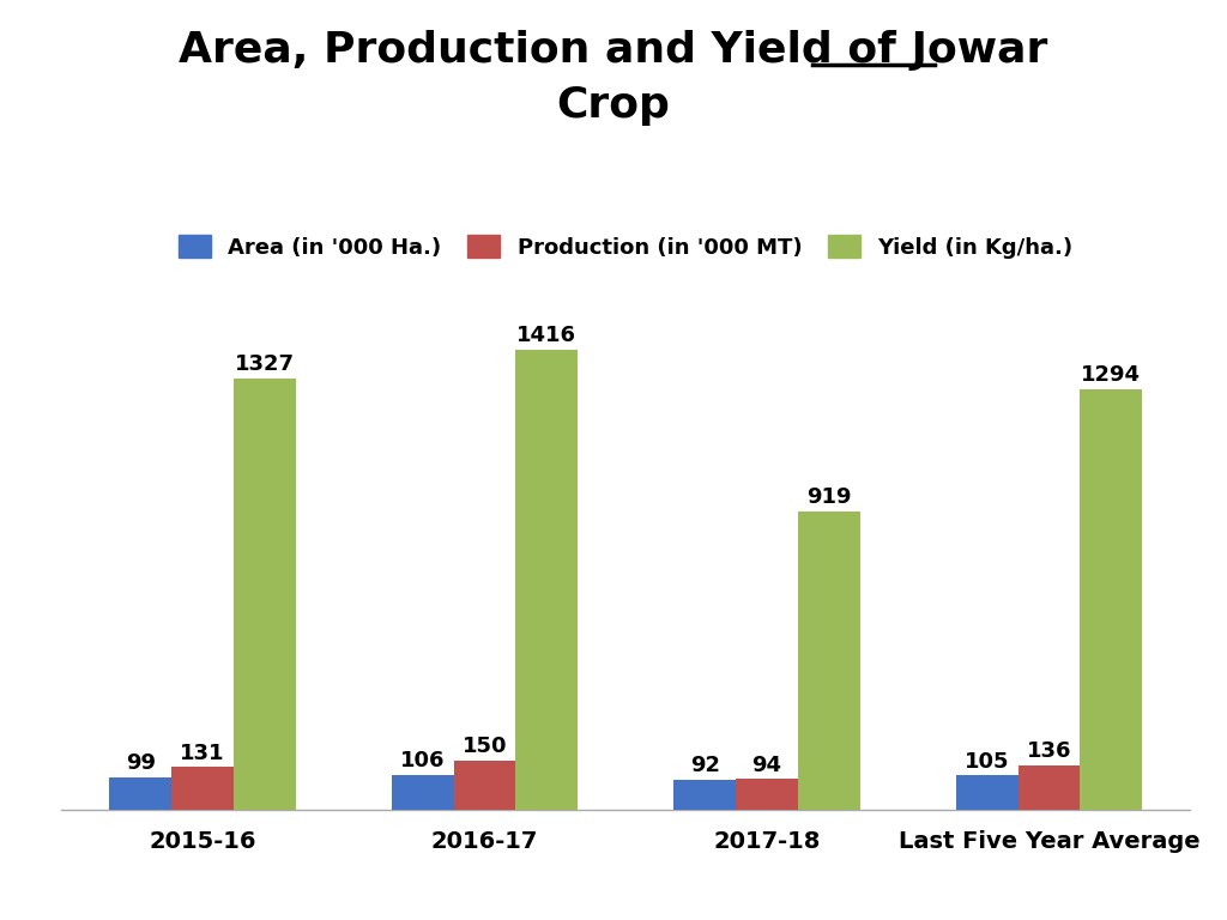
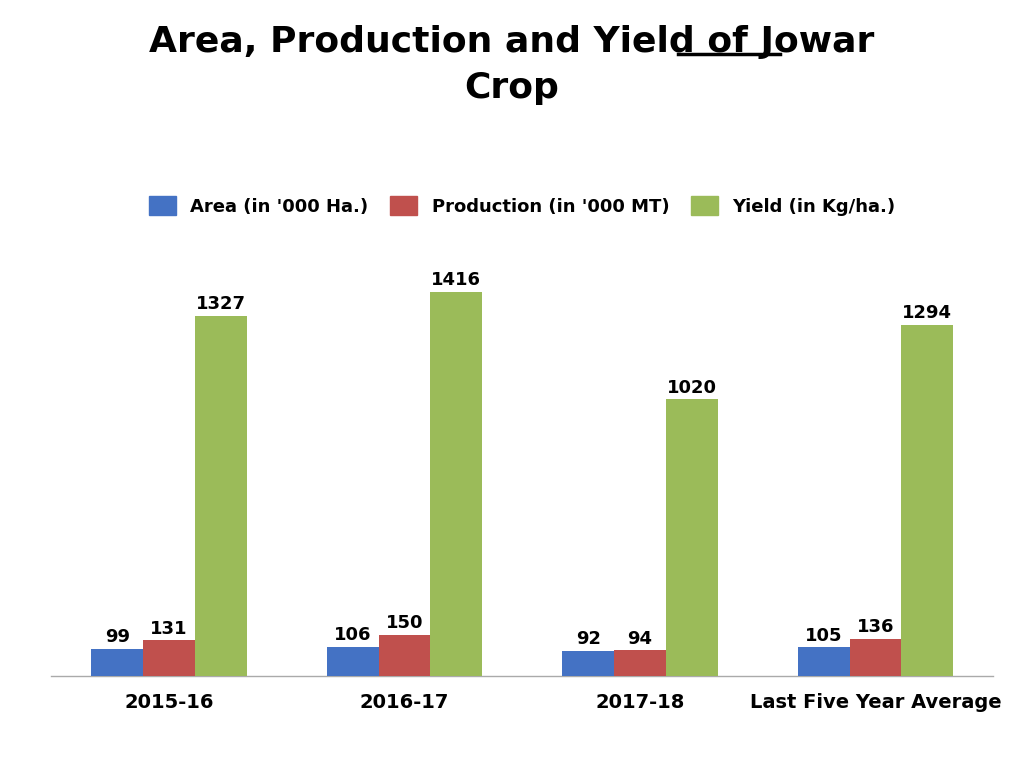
Yield (in Kg/ha.)/2017-18: 919 -> 1020
